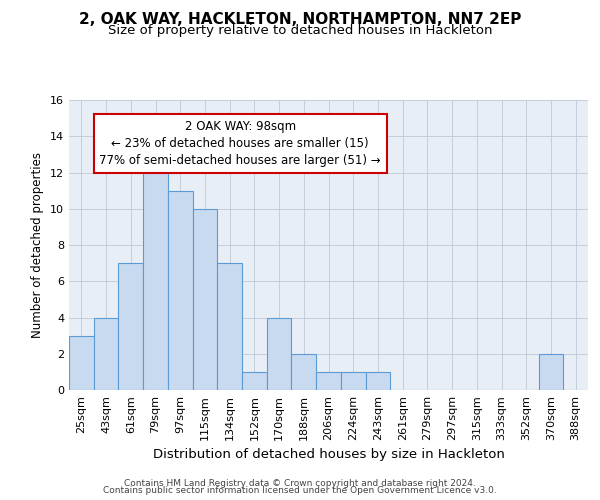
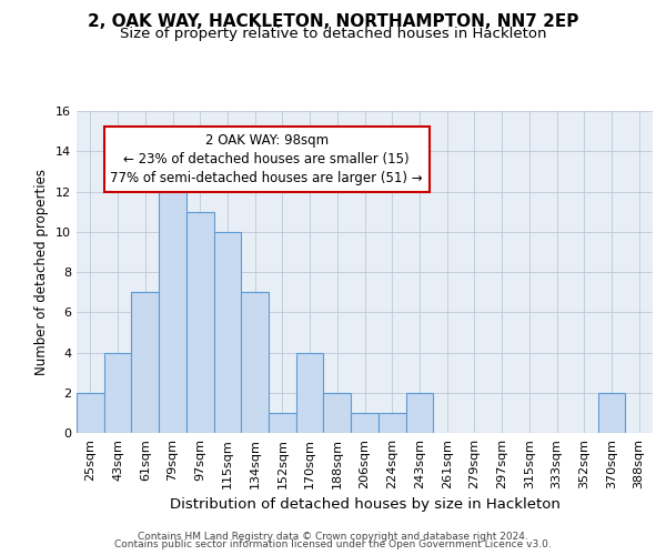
25sqm: 3 -> 2
243sqm: 1 -> 2
